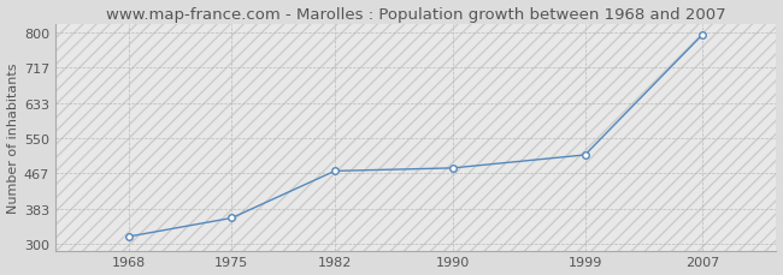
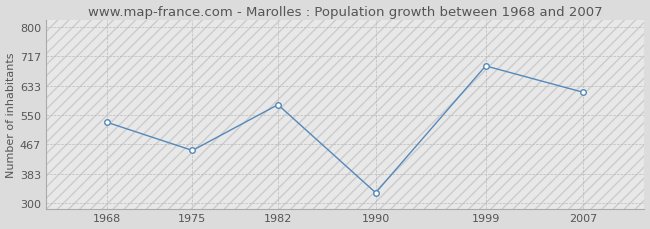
1968: 318 -> 530
1975: 362 -> 450
1982: 473 -> 580
1990: 480 -> 330
1999: 511 -> 690
2007: 796 -> 615
